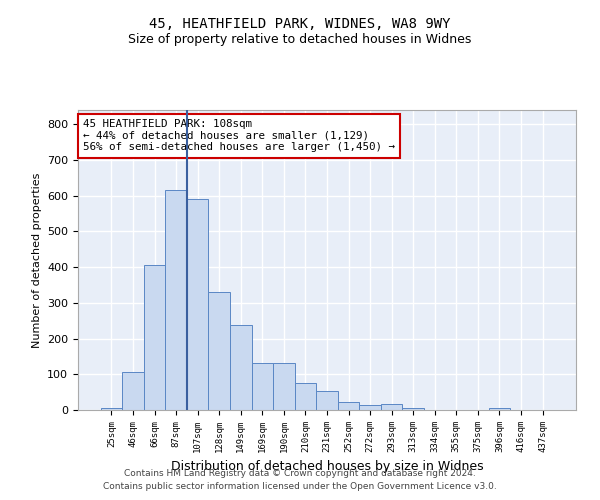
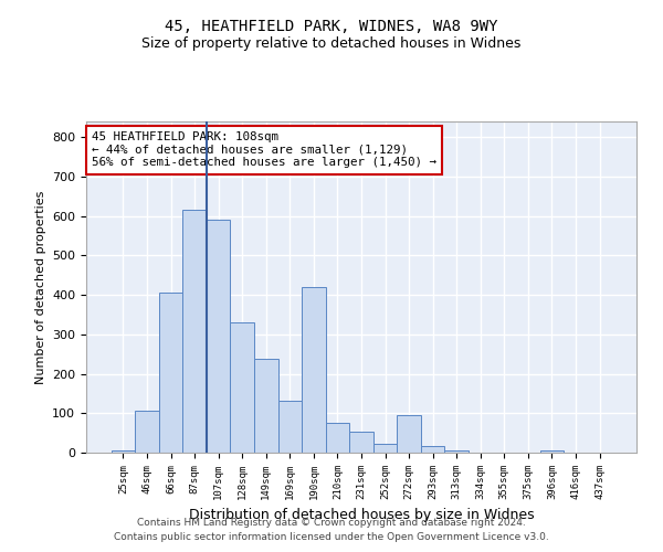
190sqm: 133 -> 420
272sqm: 15 -> 95
